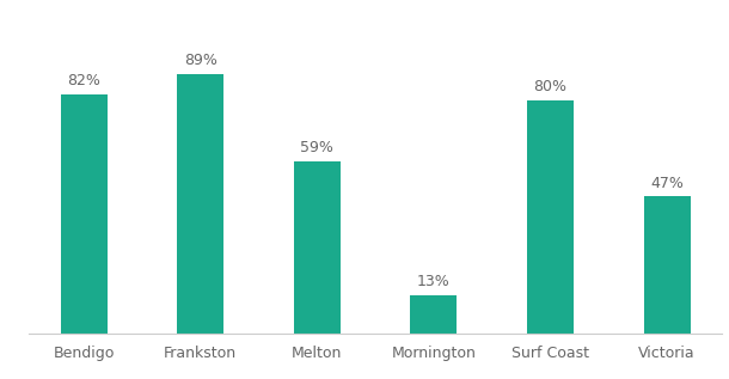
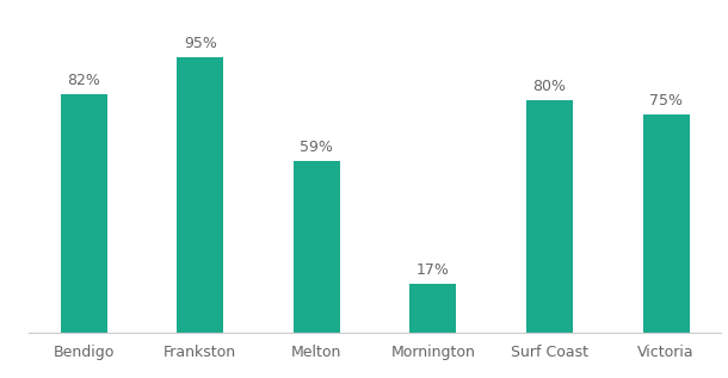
Frankston: 89% -> 95%
Mornington: 13% -> 17%
Victoria: 47% -> 75%
